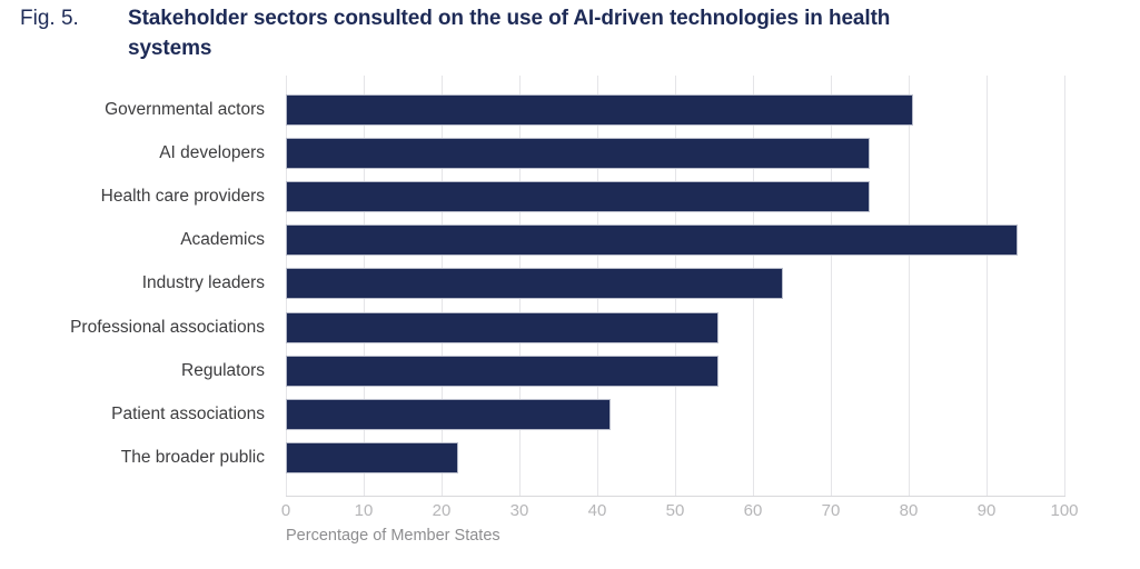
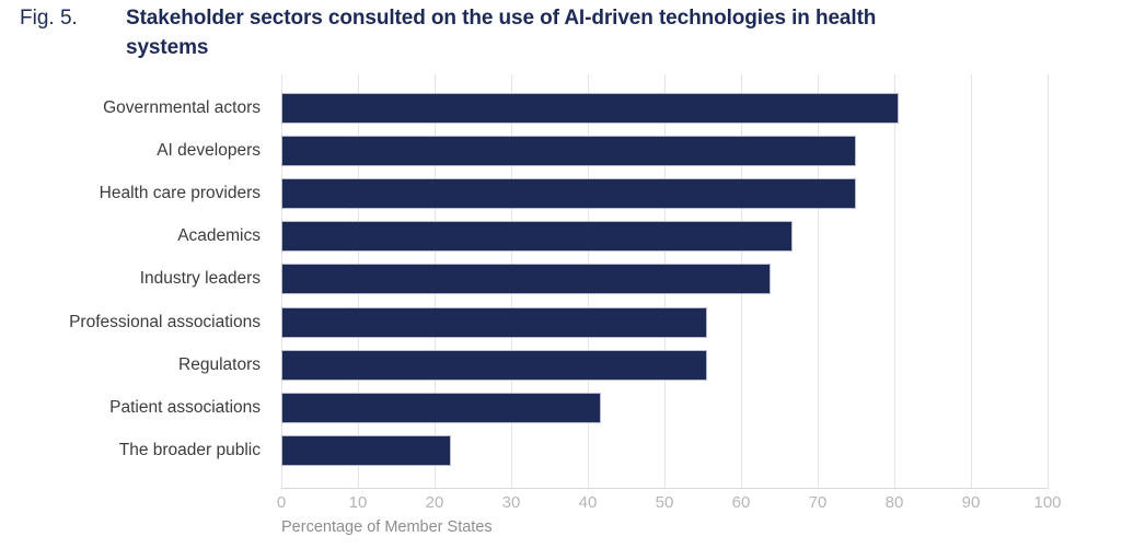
Academics: 94 -> 67
